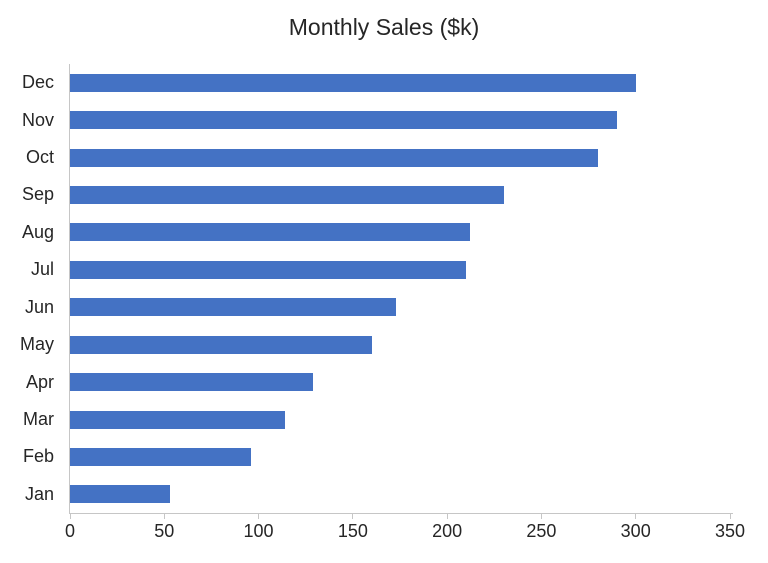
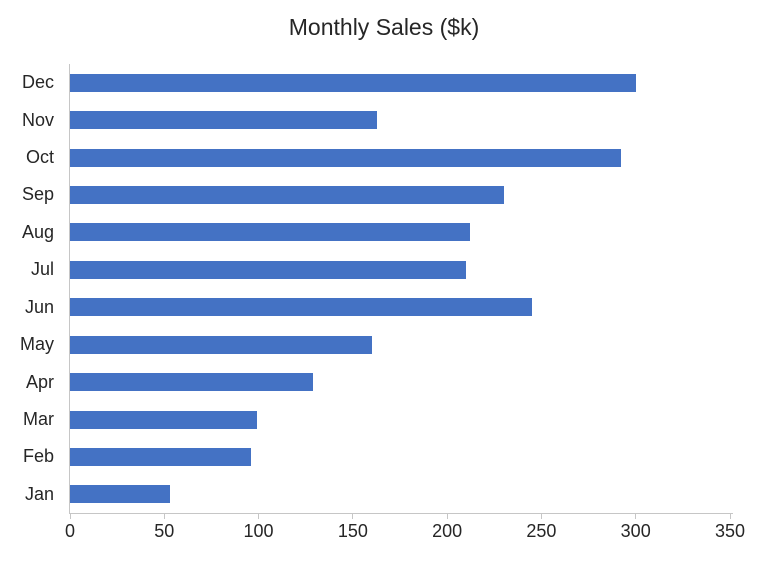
Mar: 114 -> 99
Jun: 173 -> 245
Oct: 280 -> 292
Nov: 290 -> 163
